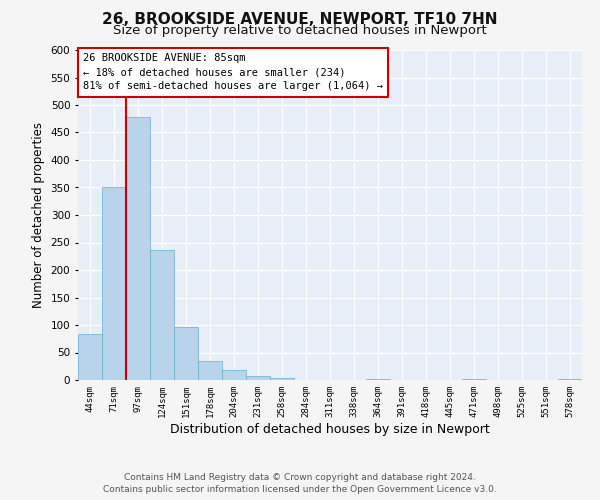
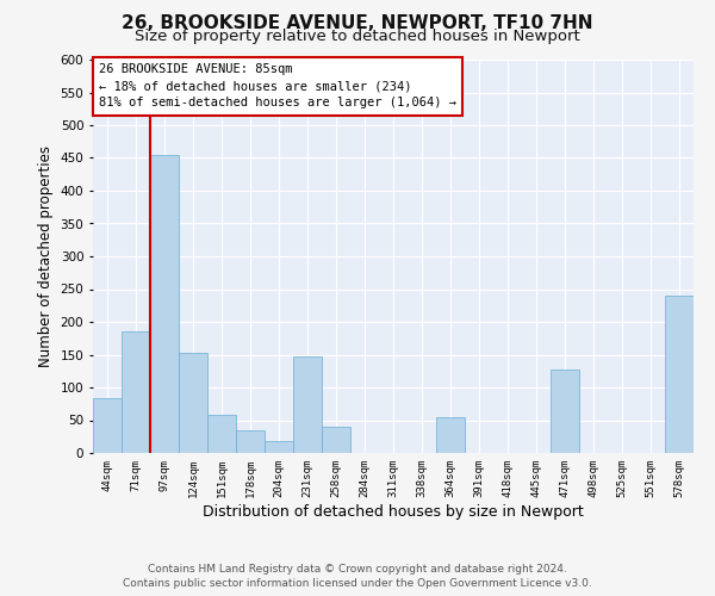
71sqm: 350 -> 186
97sqm: 478 -> 454
124sqm: 236 -> 152
151sqm: 97 -> 58
231sqm: 8 -> 148
258sqm: 3 -> 40
364sqm: 2 -> 54
471sqm: 1 -> 128
578sqm: 1 -> 240
